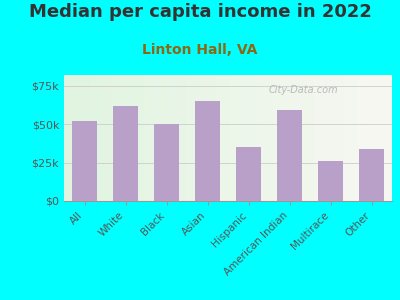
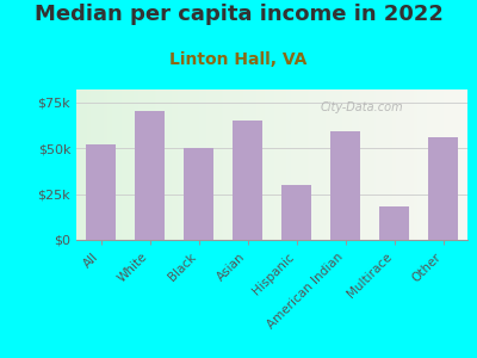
White: $62k -> $70k
Hispanic: $35k -> $30k
Multirace: $26k -> $18k
Other: $34k -> $56k
